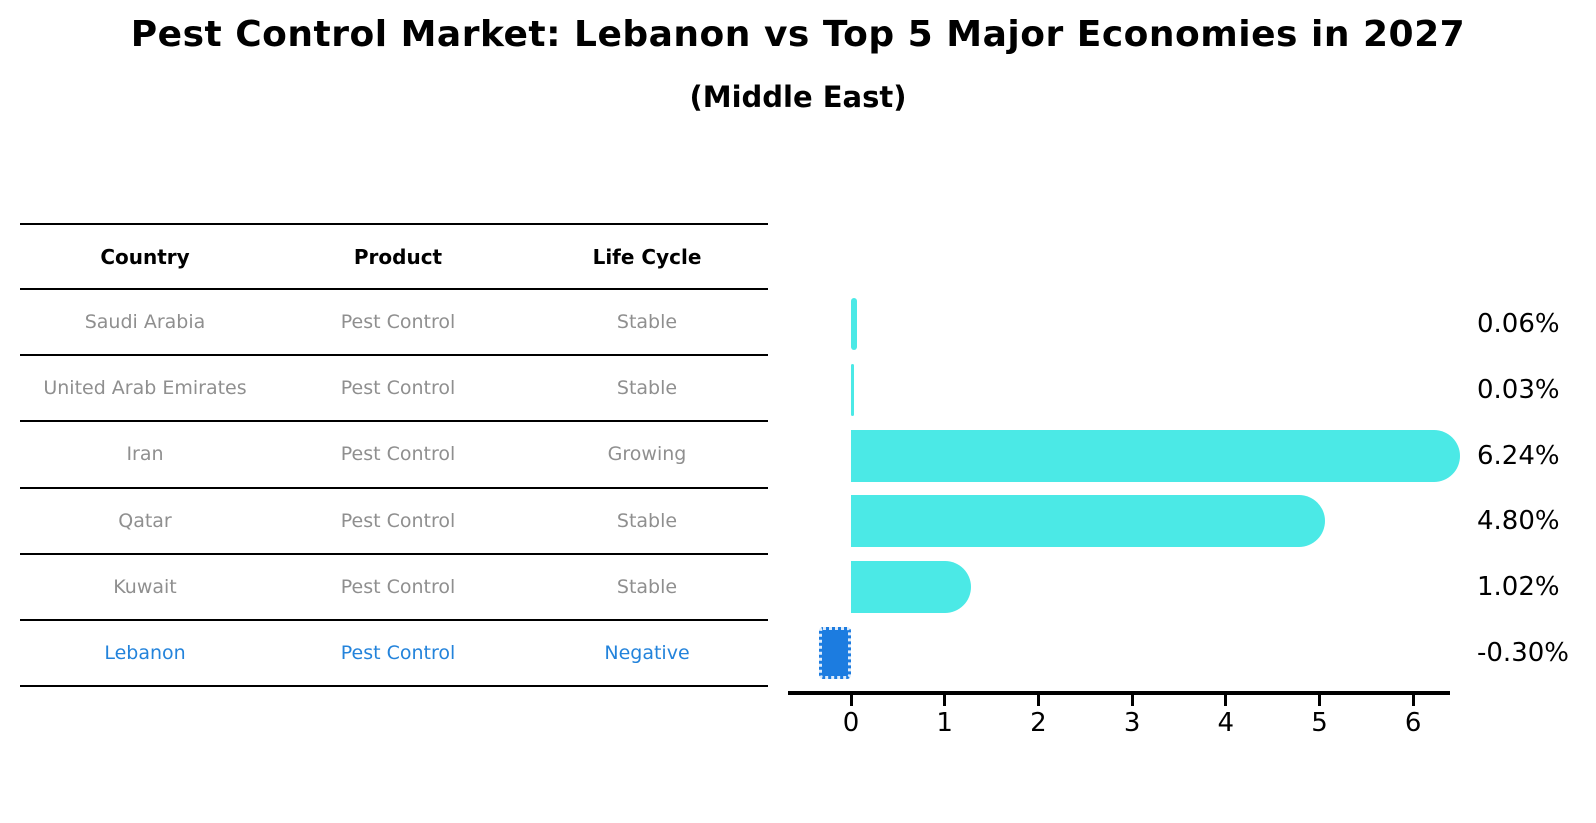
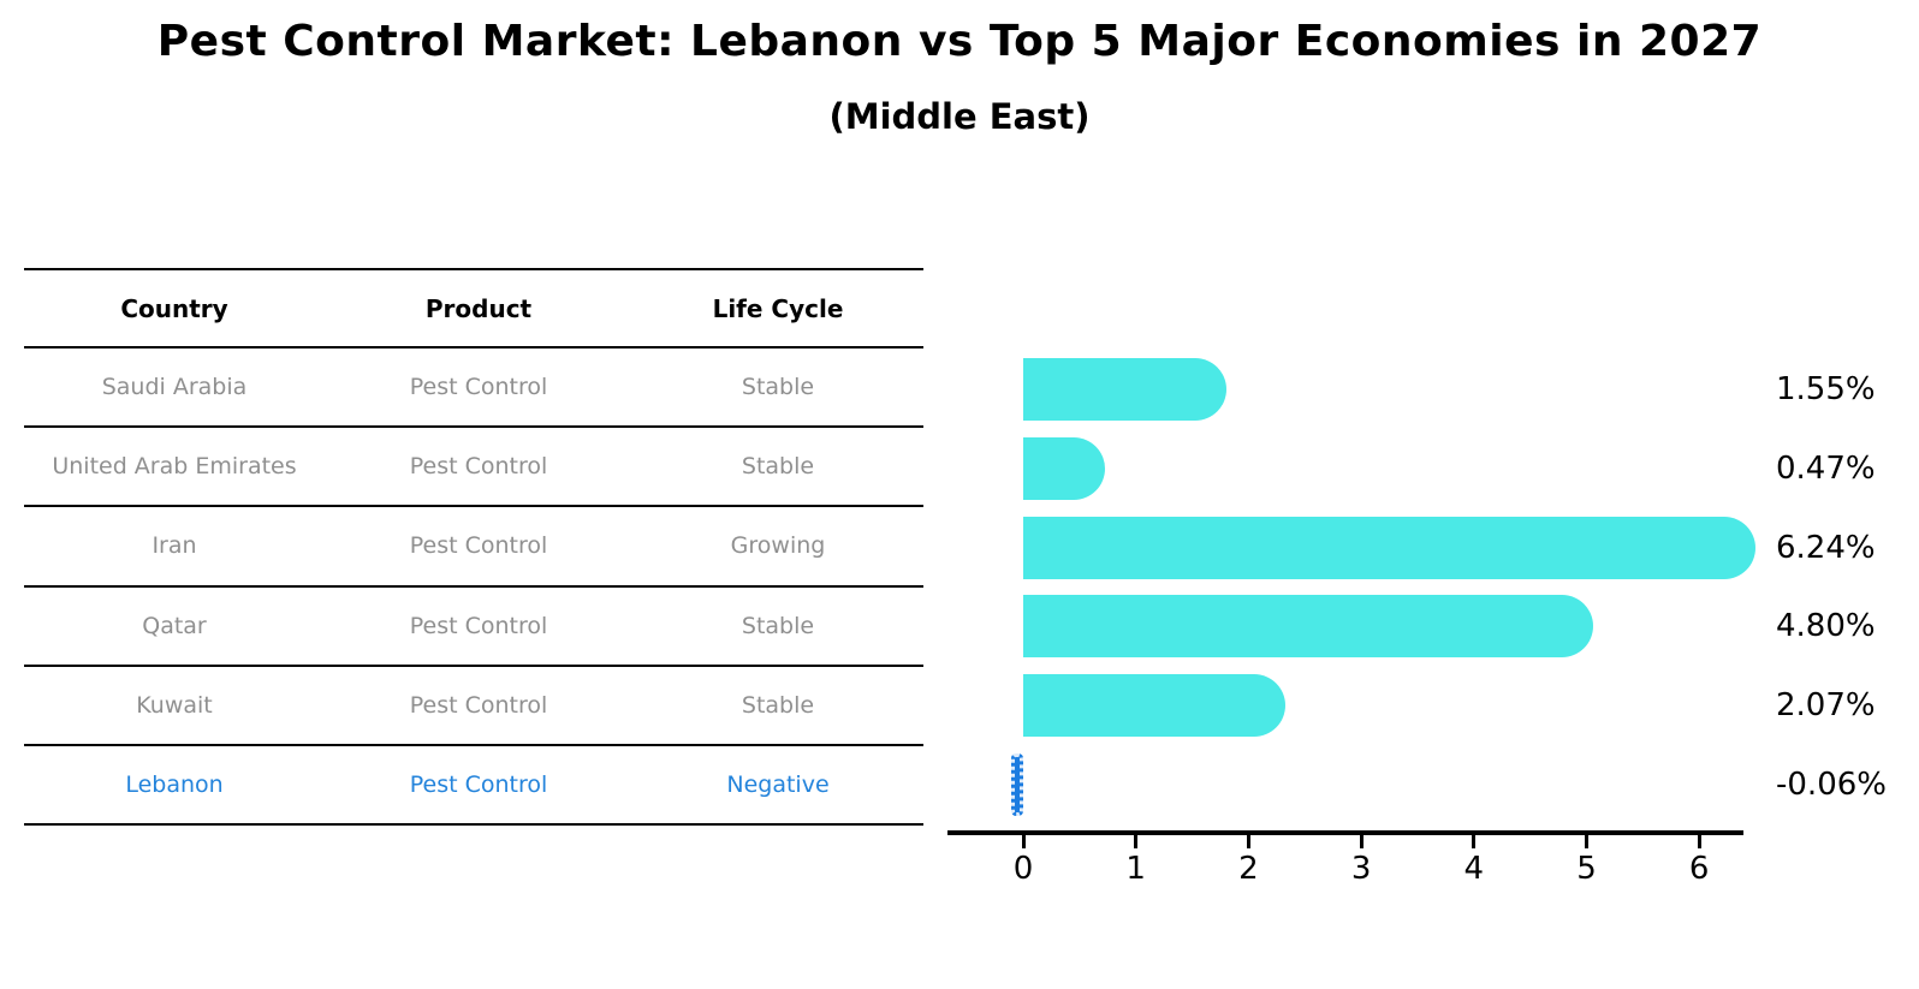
Saudi Arabia: 0.06% -> 1.55%
United Arab Emirates: 0.03% -> 0.47%
Kuwait: 1.02% -> 2.07%
Lebanon: -0.30% -> -0.06%
